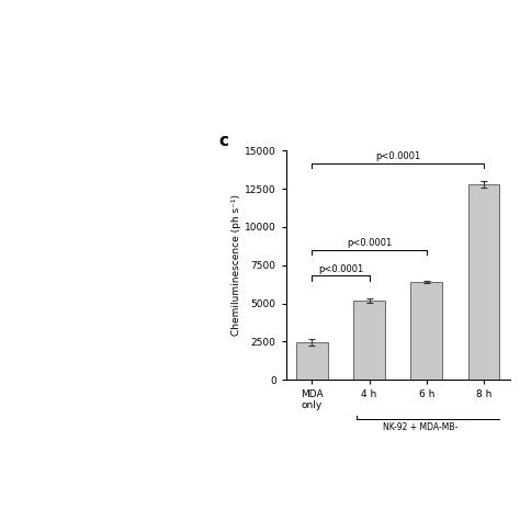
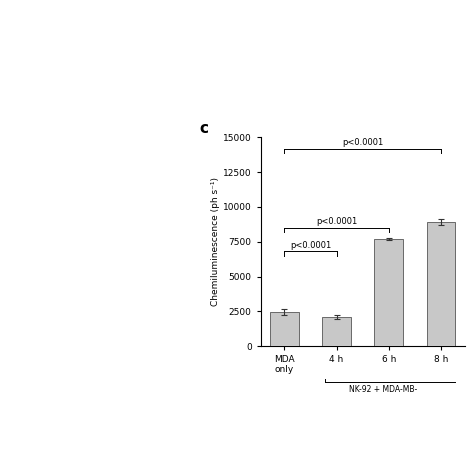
4 h: 5200 -> 2100
6 h: 6400 -> 7700
8 h: 12800 -> 8900
